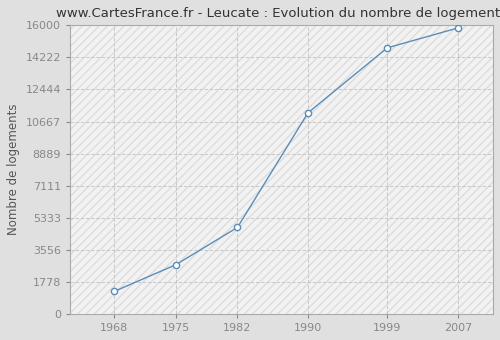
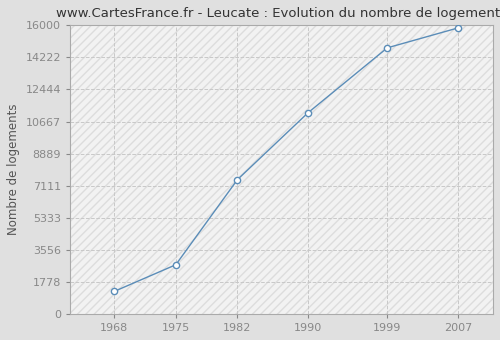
1982: 4800 -> 7400
